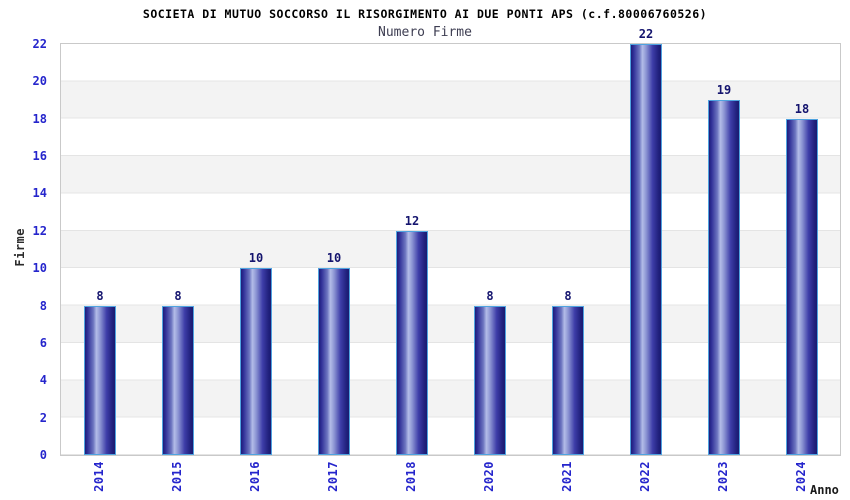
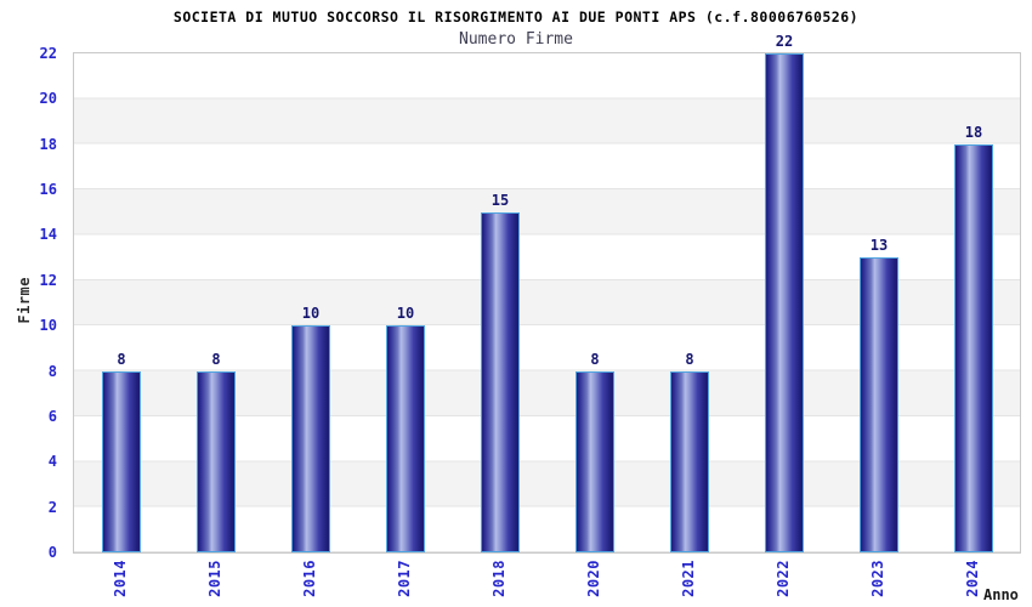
2018: 12 -> 15
2023: 19 -> 13
